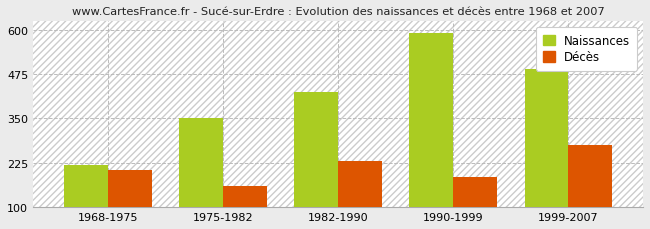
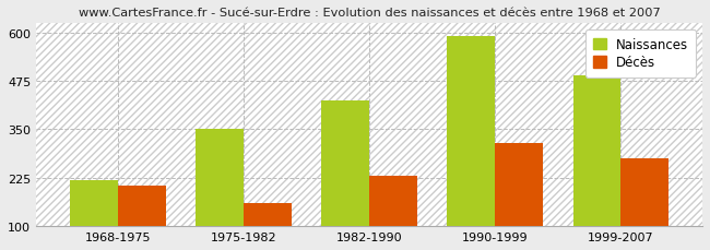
Décès/1990-1999: 185 -> 315
